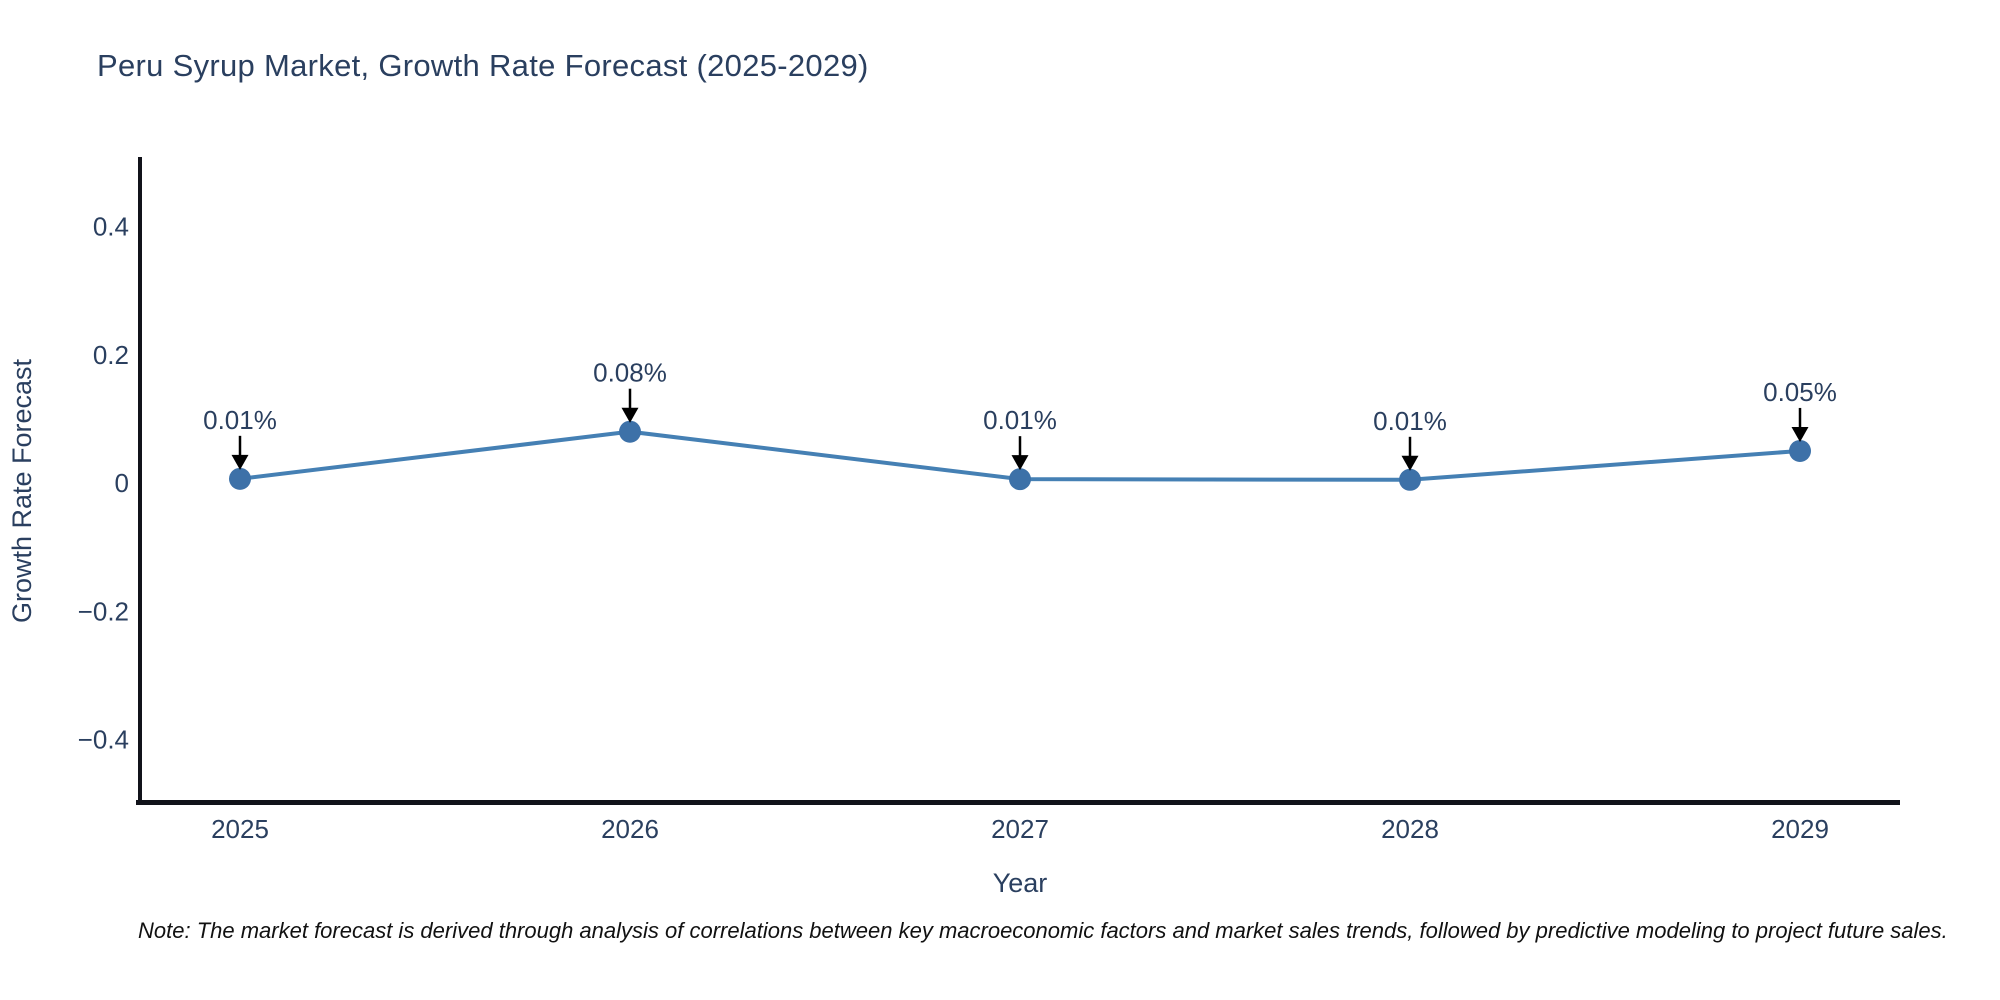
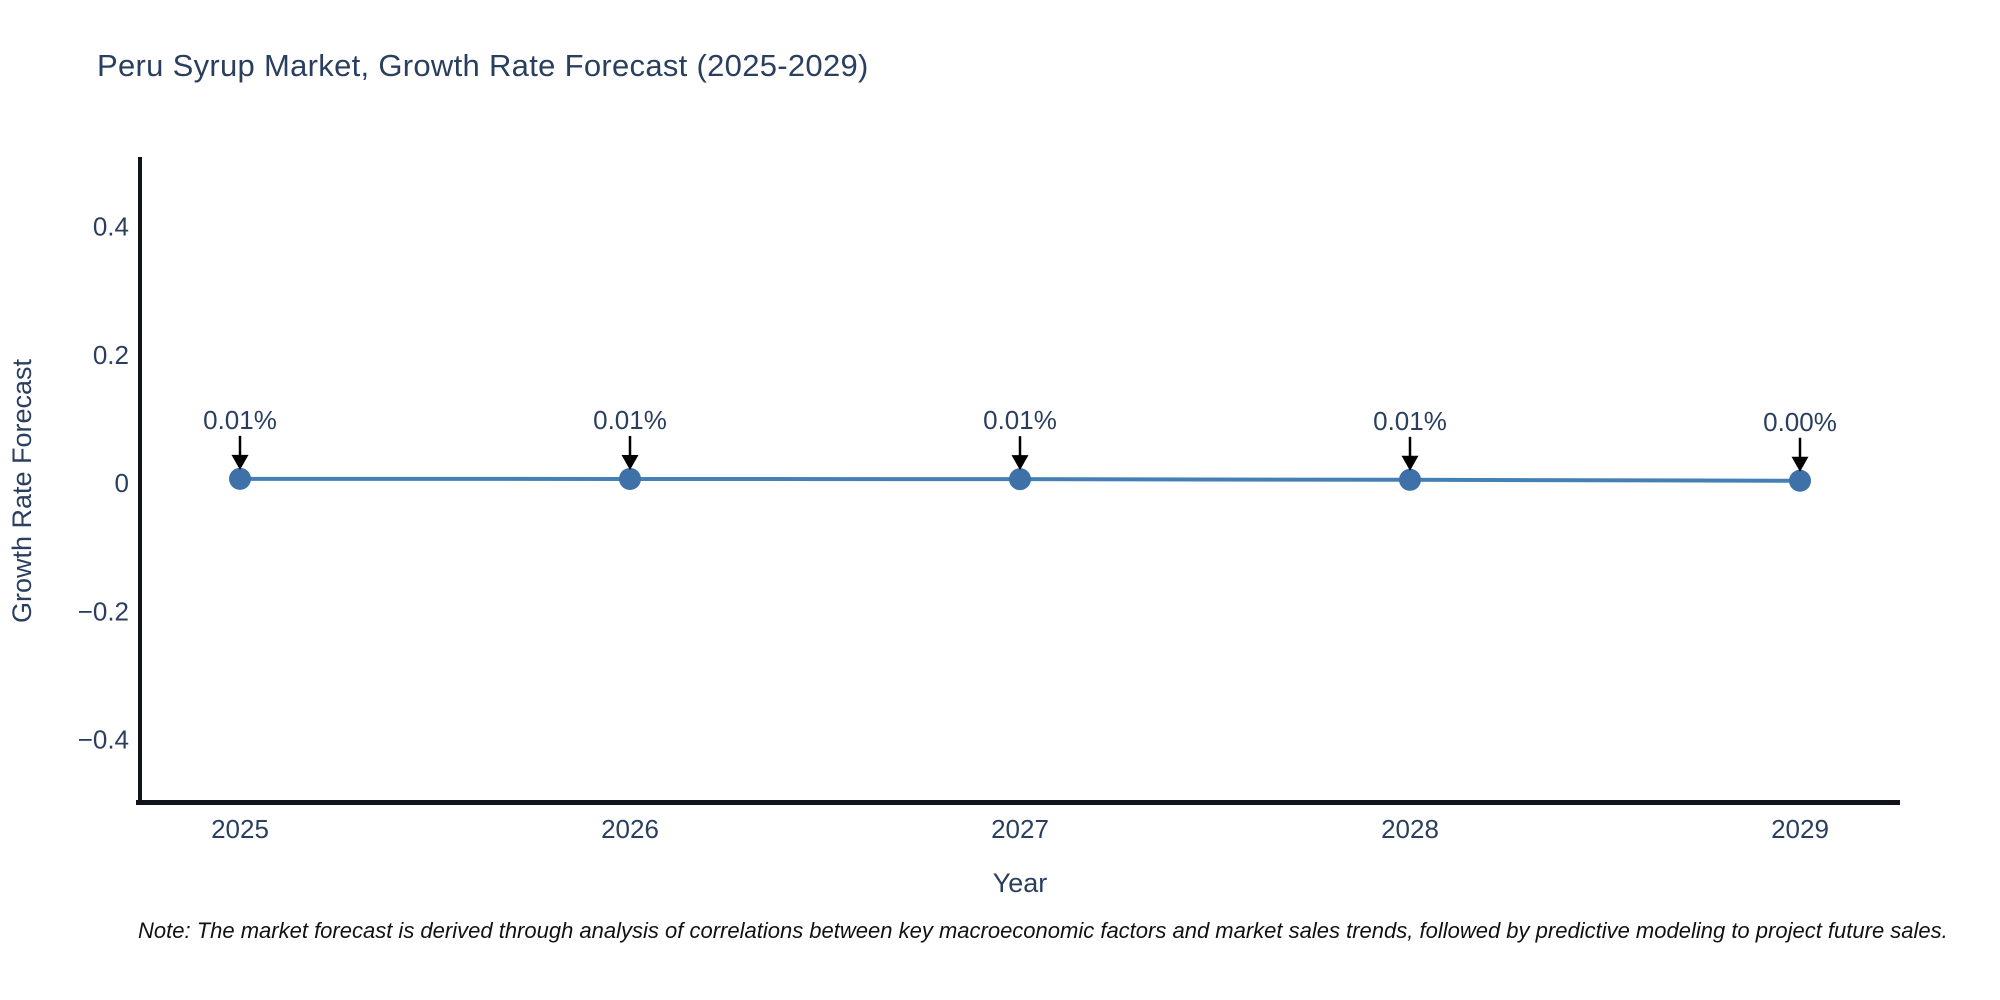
2026: 0.08% -> 0.01%
2029: 0.05% -> 0.00%
